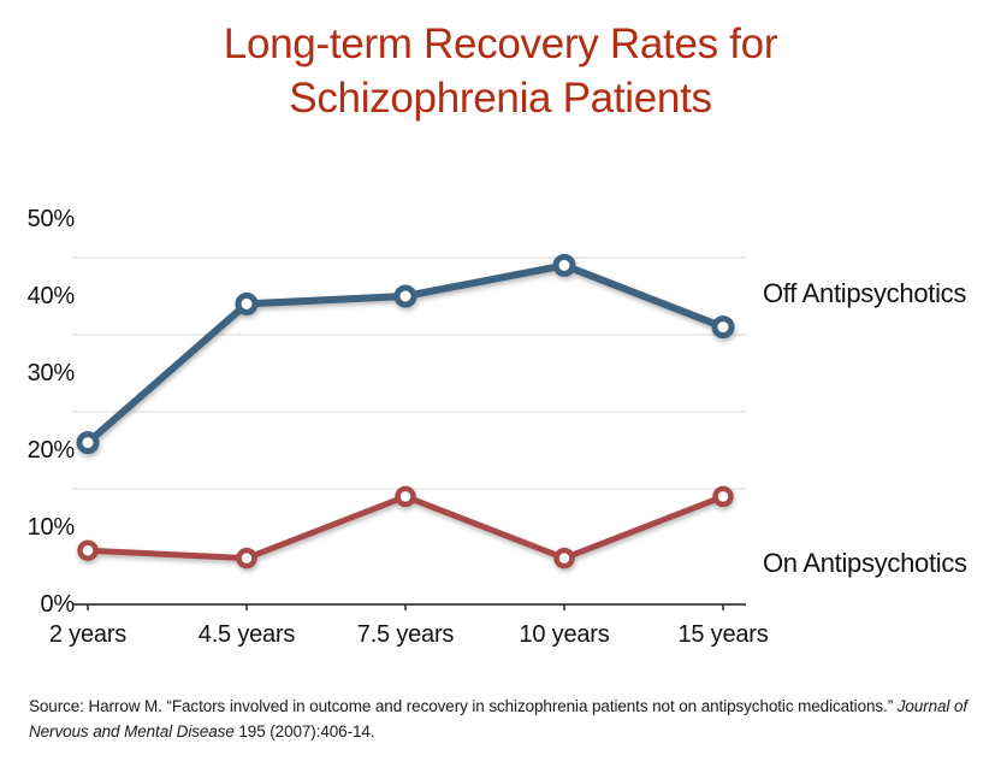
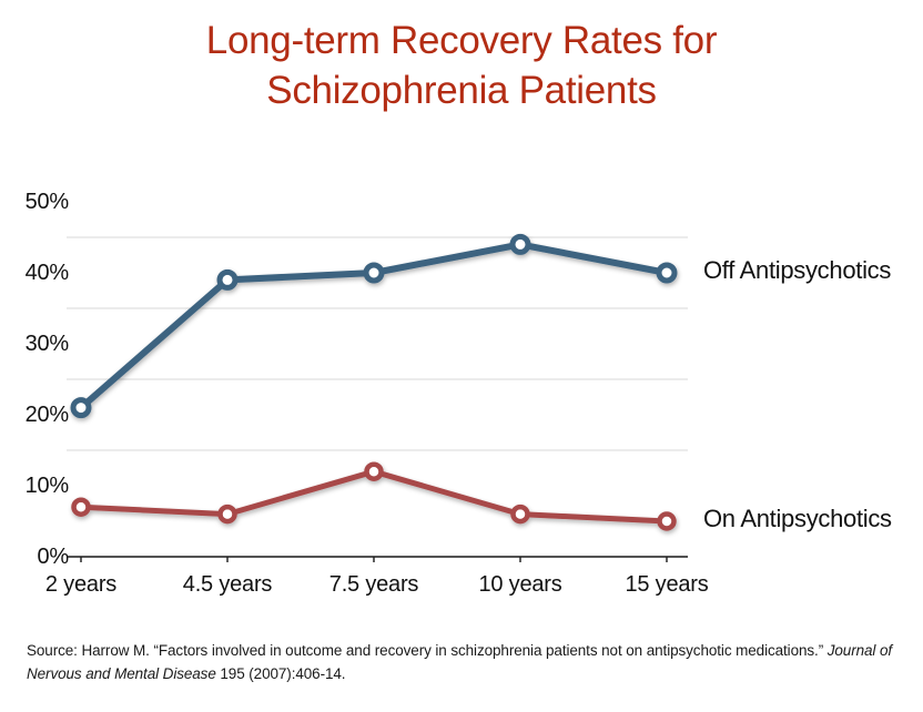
On Antipsychotics/7.5 years: 14% -> 12%
Off Antipsychotics/15 years: 36% -> 40%
On Antipsychotics/15 years: 14% -> 5%
